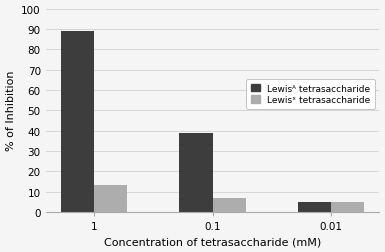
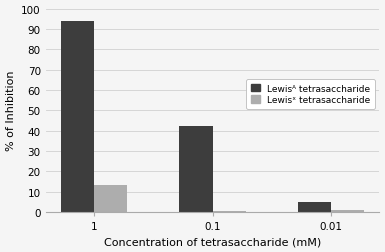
Lewisᴬ tetrasaccharide/1: 89 -> 94
Lewisᴬ tetrasaccharide/0.1: 39 -> 42
Lewisˣ tetrasaccharide/0.1: 7.0 -> 0.5
Lewisˣ tetrasaccharide/0.01: 5.0 -> 0.8
